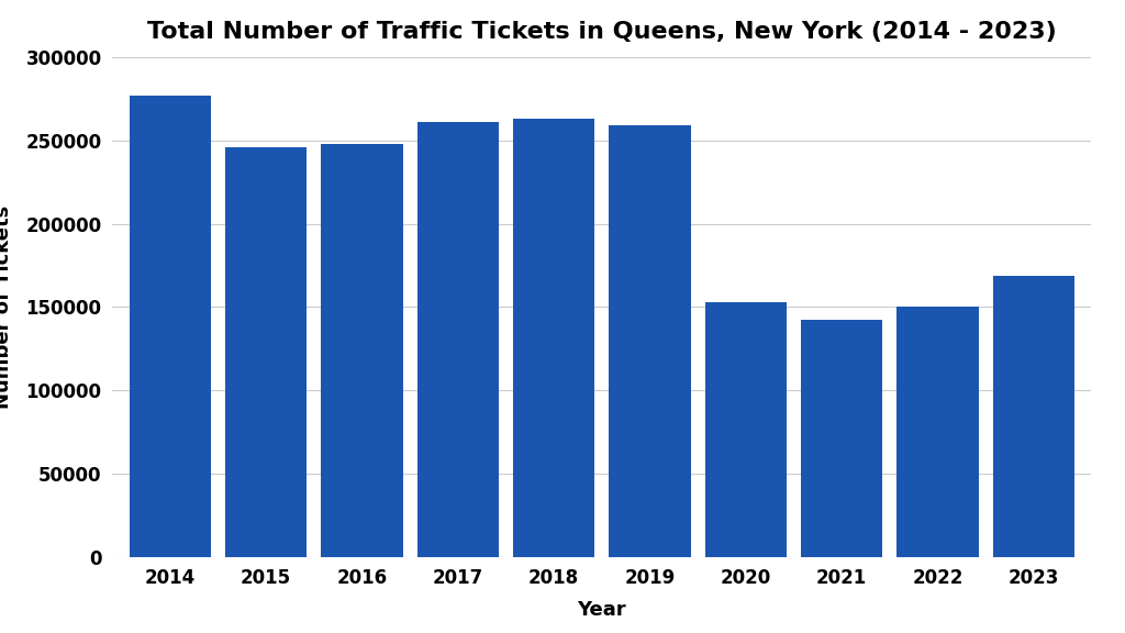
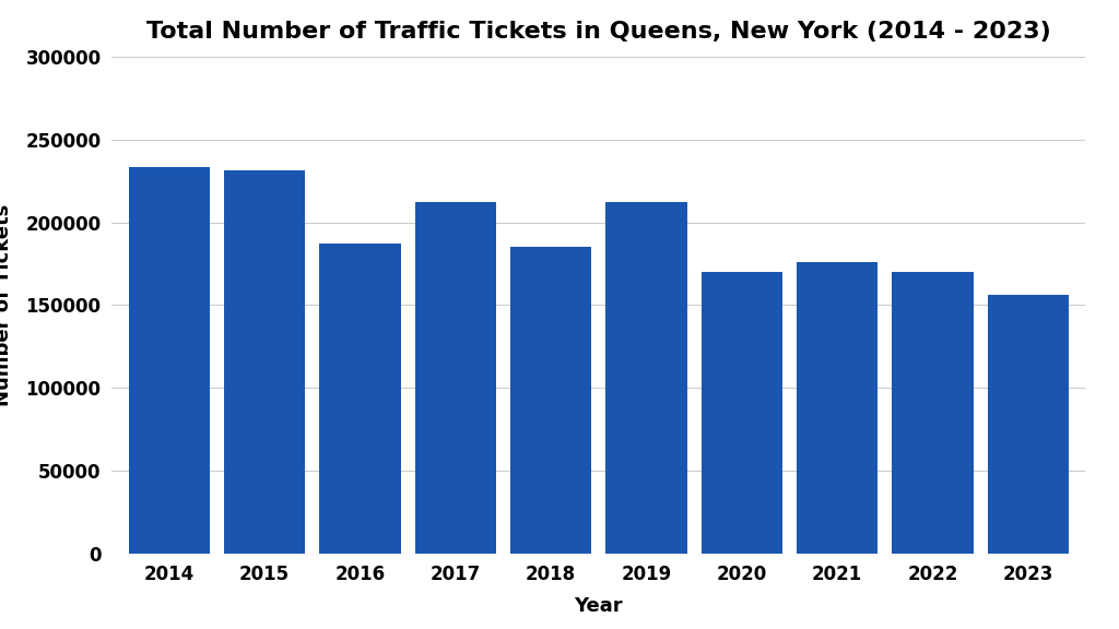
2014: 277000 -> 233000
2015: 246000 -> 231000
2016: 248000 -> 187000
2017: 261000 -> 212000
2018: 263000 -> 185000
2019: 259000 -> 212000
2020: 153000 -> 170000
2021: 142000 -> 176000
2022: 150000 -> 170000
2023: 169000 -> 156000
